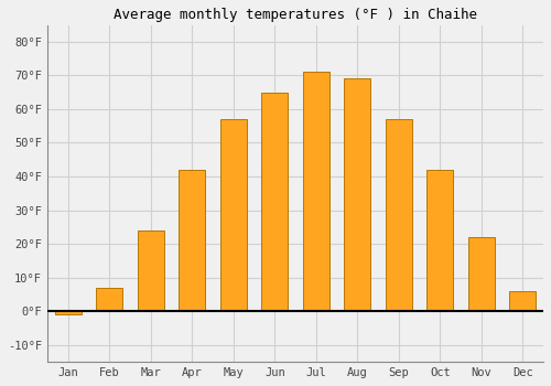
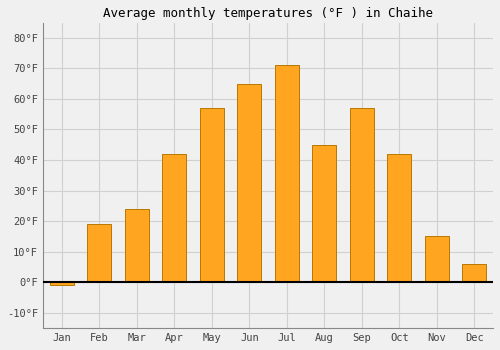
Feb: 7°F -> 19°F
Aug: 69°F -> 45°F
Nov: 22°F -> 15°F
